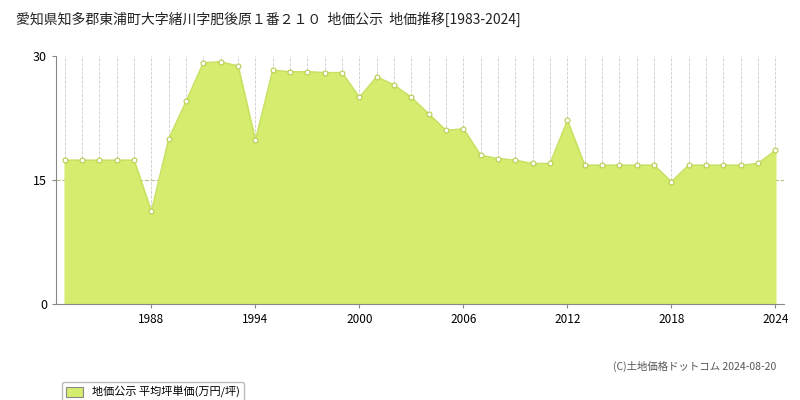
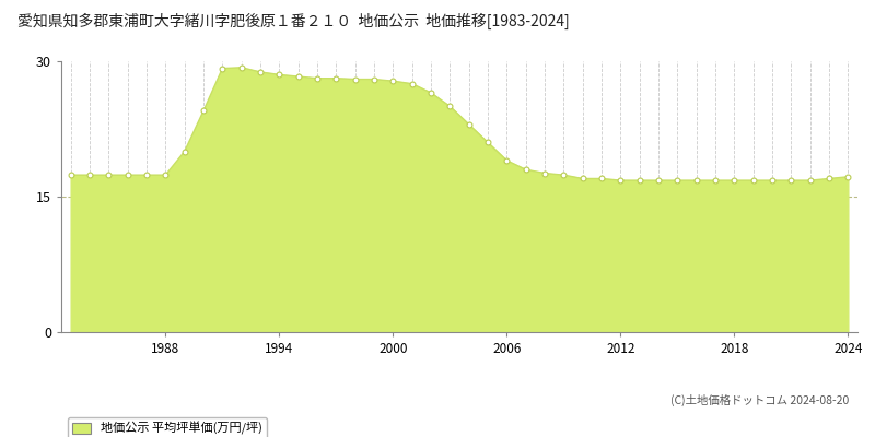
1988: 11.2 -> 17.4
1994: 19.8 -> 28.5
2000: 25.0 -> 27.8
2006: 21.2 -> 19.0
2012: 22.2 -> 16.8
2018: 14.8 -> 16.8
2024: 18.6 -> 17.2
